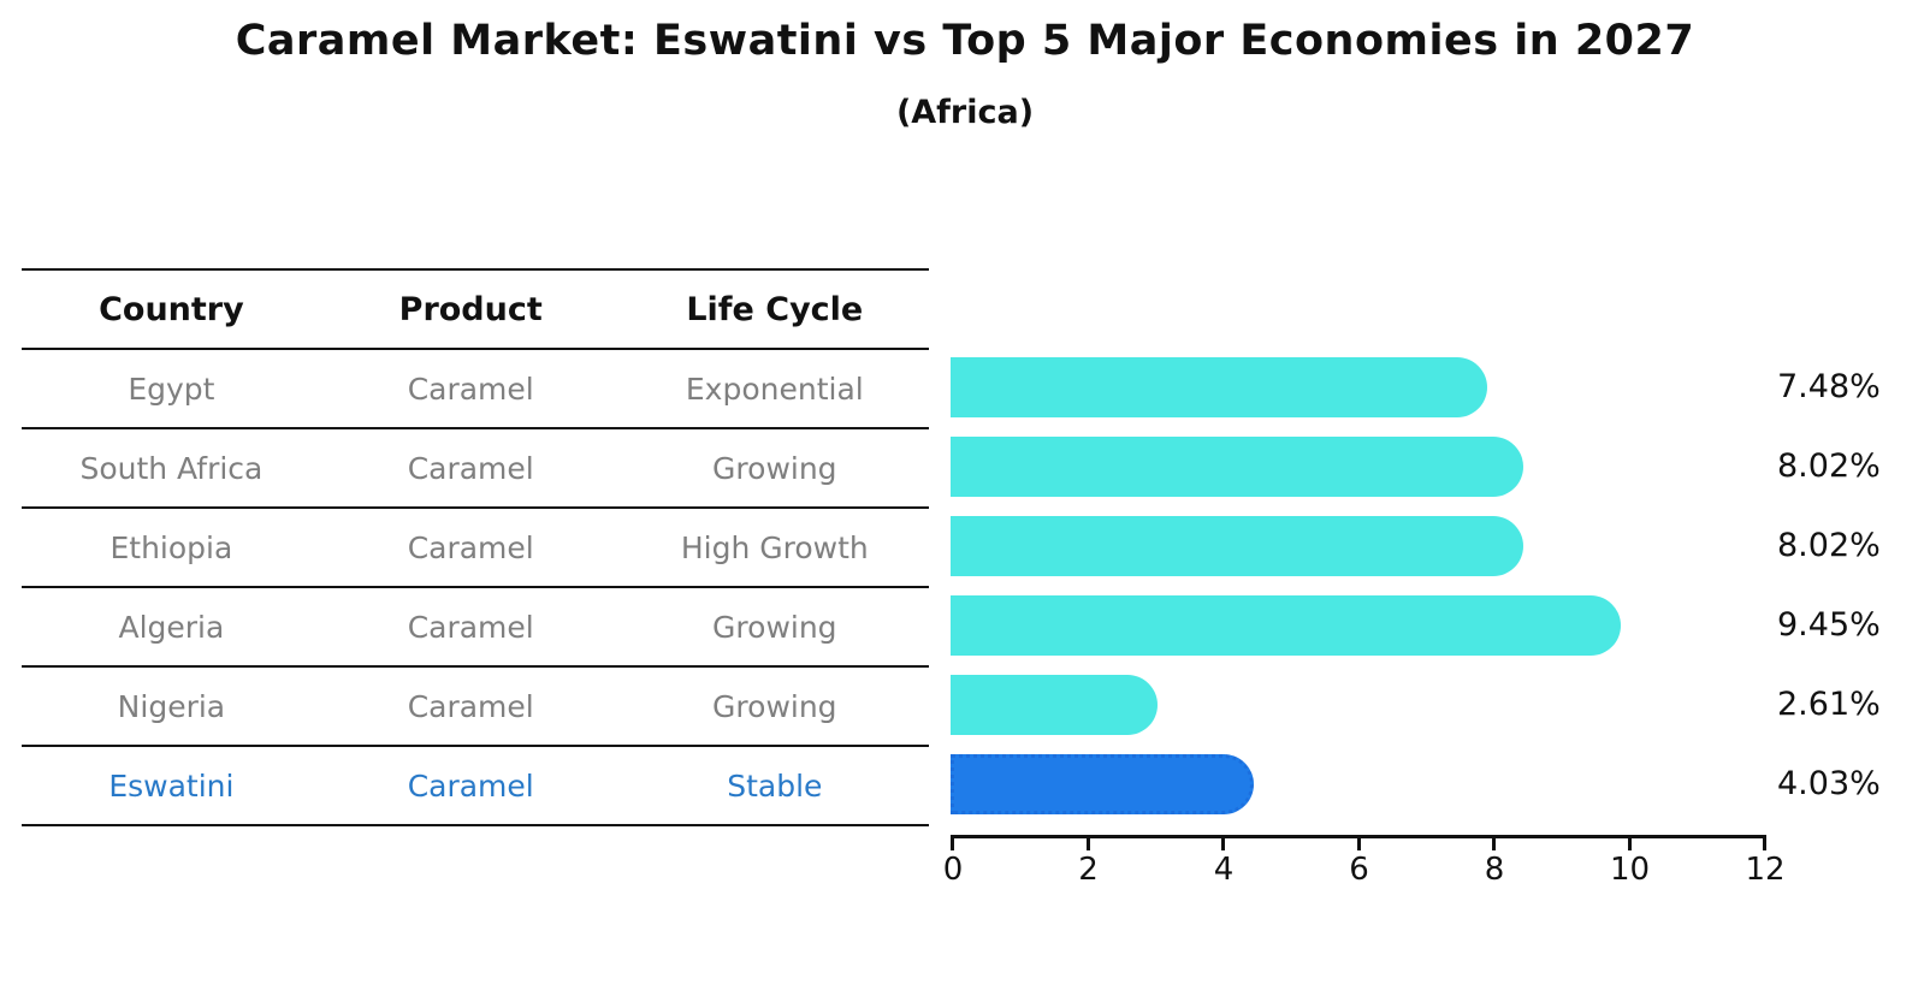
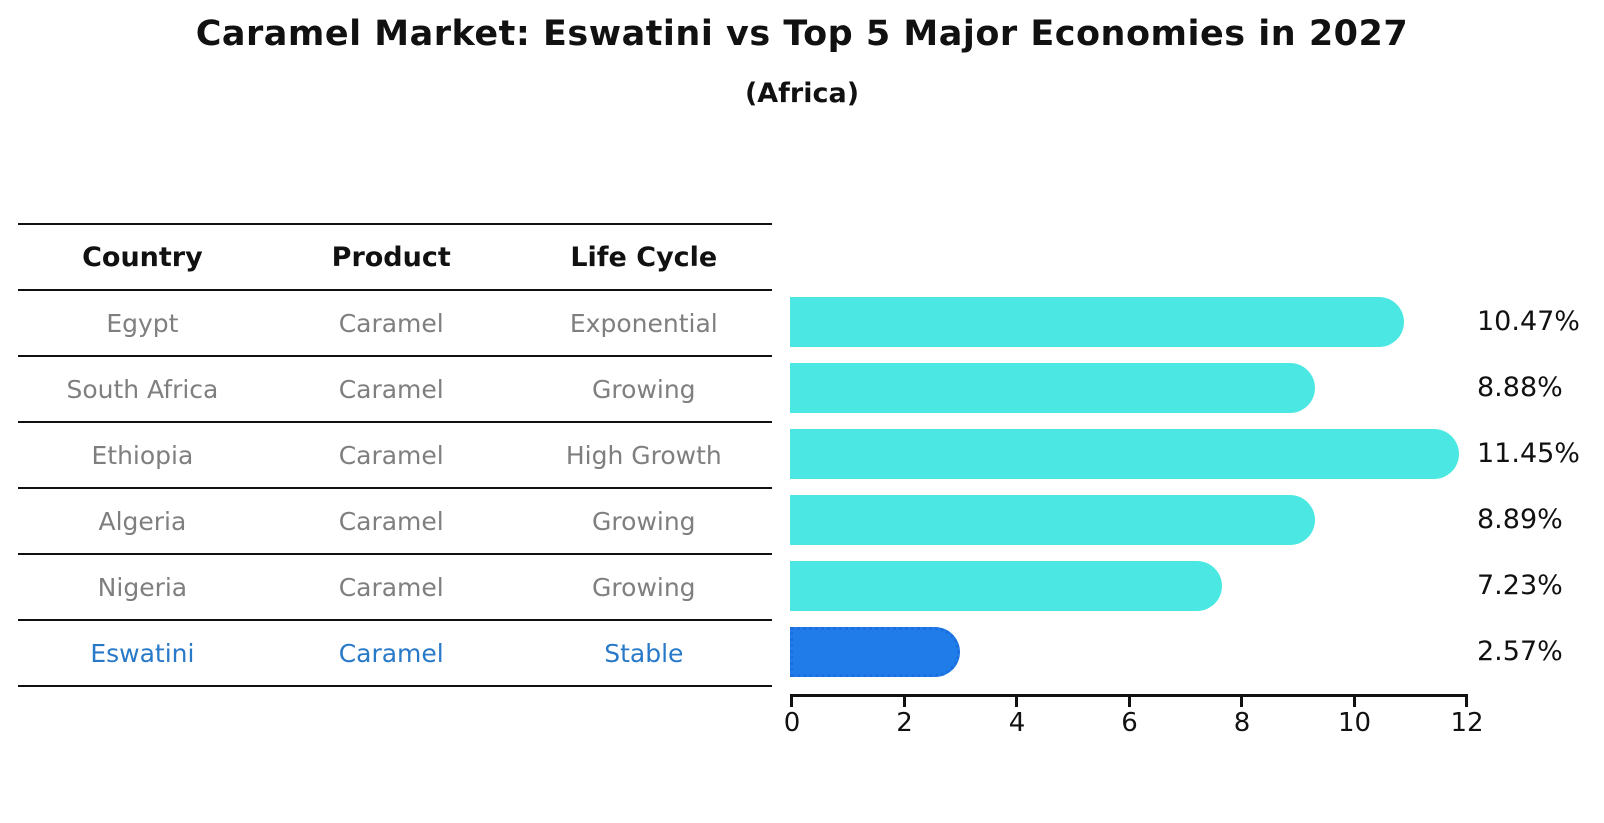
Egypt: 7.48% -> 10.47%
South Africa: 8.02% -> 8.88%
Ethiopia: 8.02% -> 11.45%
Algeria: 9.45% -> 8.89%
Nigeria: 2.61% -> 7.23%
Eswatini: 4.03% -> 2.57%
